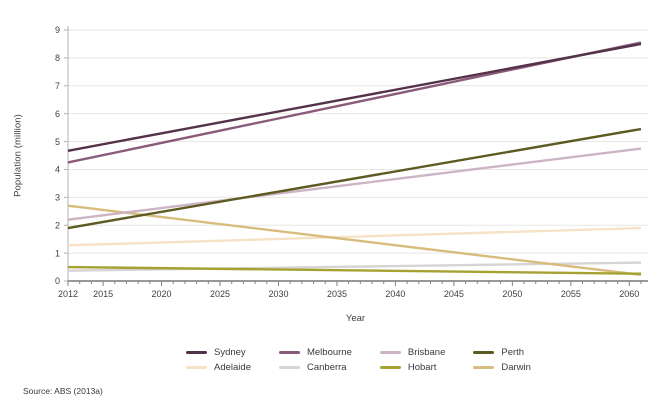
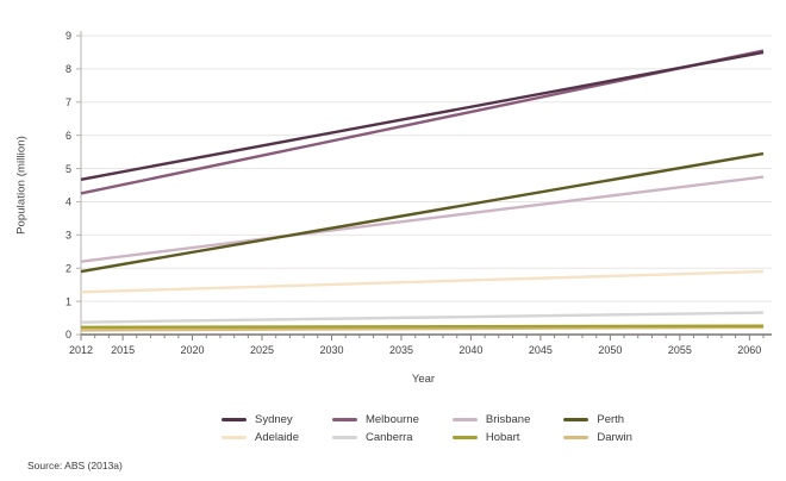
Hobart/2012: 0.5 -> 0.2
Darwin/2012: 2.7 -> 0.1
